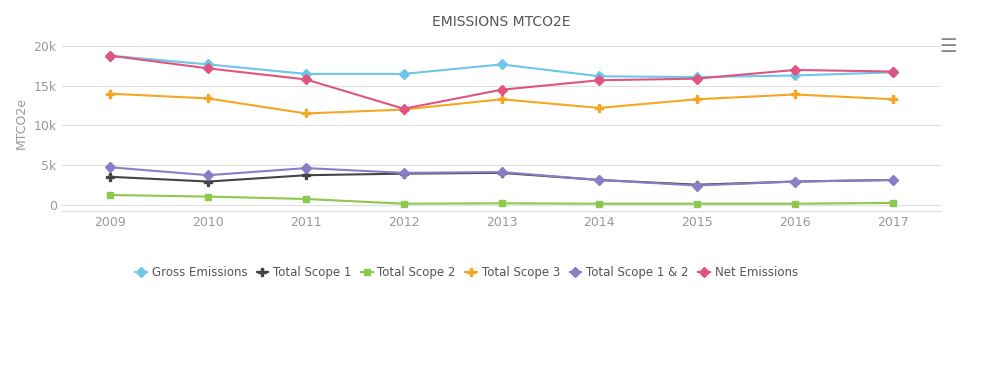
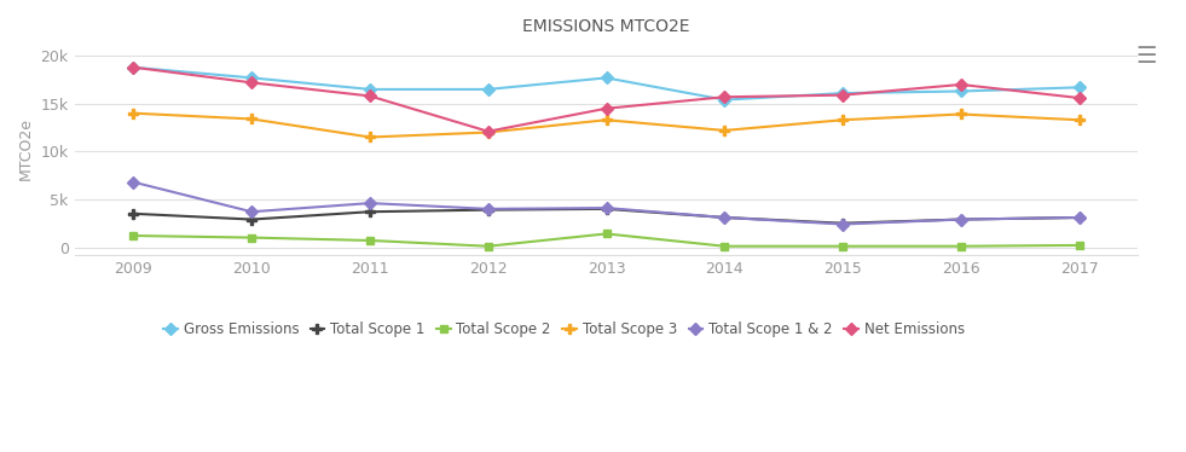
Total Scope 1 & 2/2009: 4.7k -> 6.8k
Total Scope 2/2013: 0.2k -> 1.4k
Gross Emissions/2014: 16.2k -> 15.4k
Net Emissions/2017: 16.8k -> 15.6k
